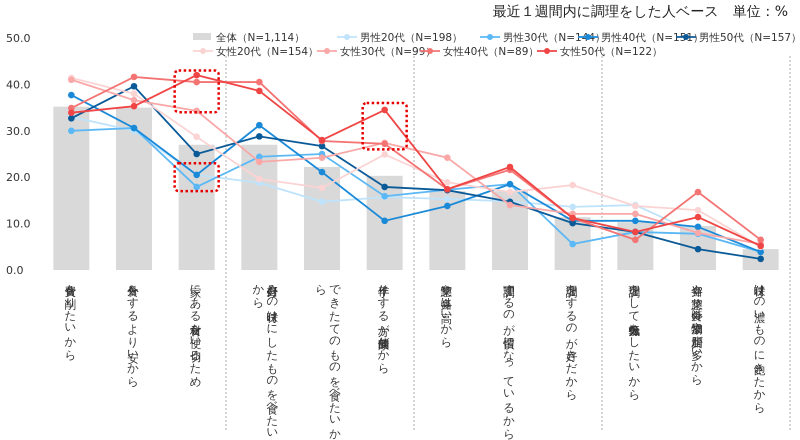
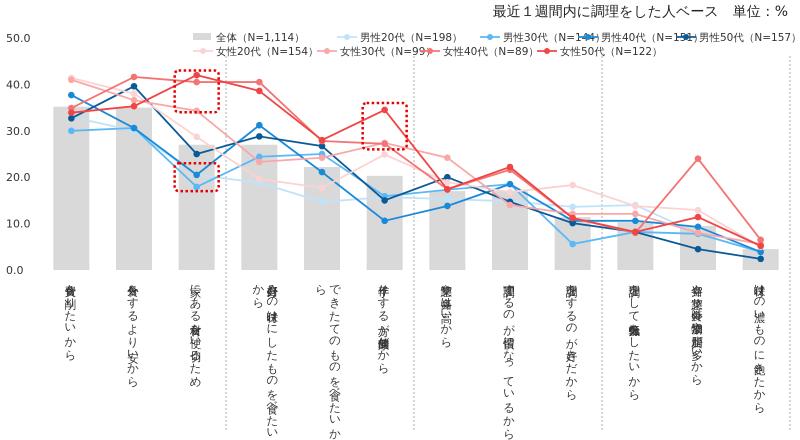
男性50代（N=157）/手作りする方が健康的だから: 18 -> 15
男性50代（N=157）/惣菜や弁当は高いから: 17 -> 20
女性40代（N=89）/調理をして気分転換をしたいから: 6 -> 8
女性40代（N=89）/弁当や惣菜、外食は添加物や脂質が多いから: 17 -> 24
